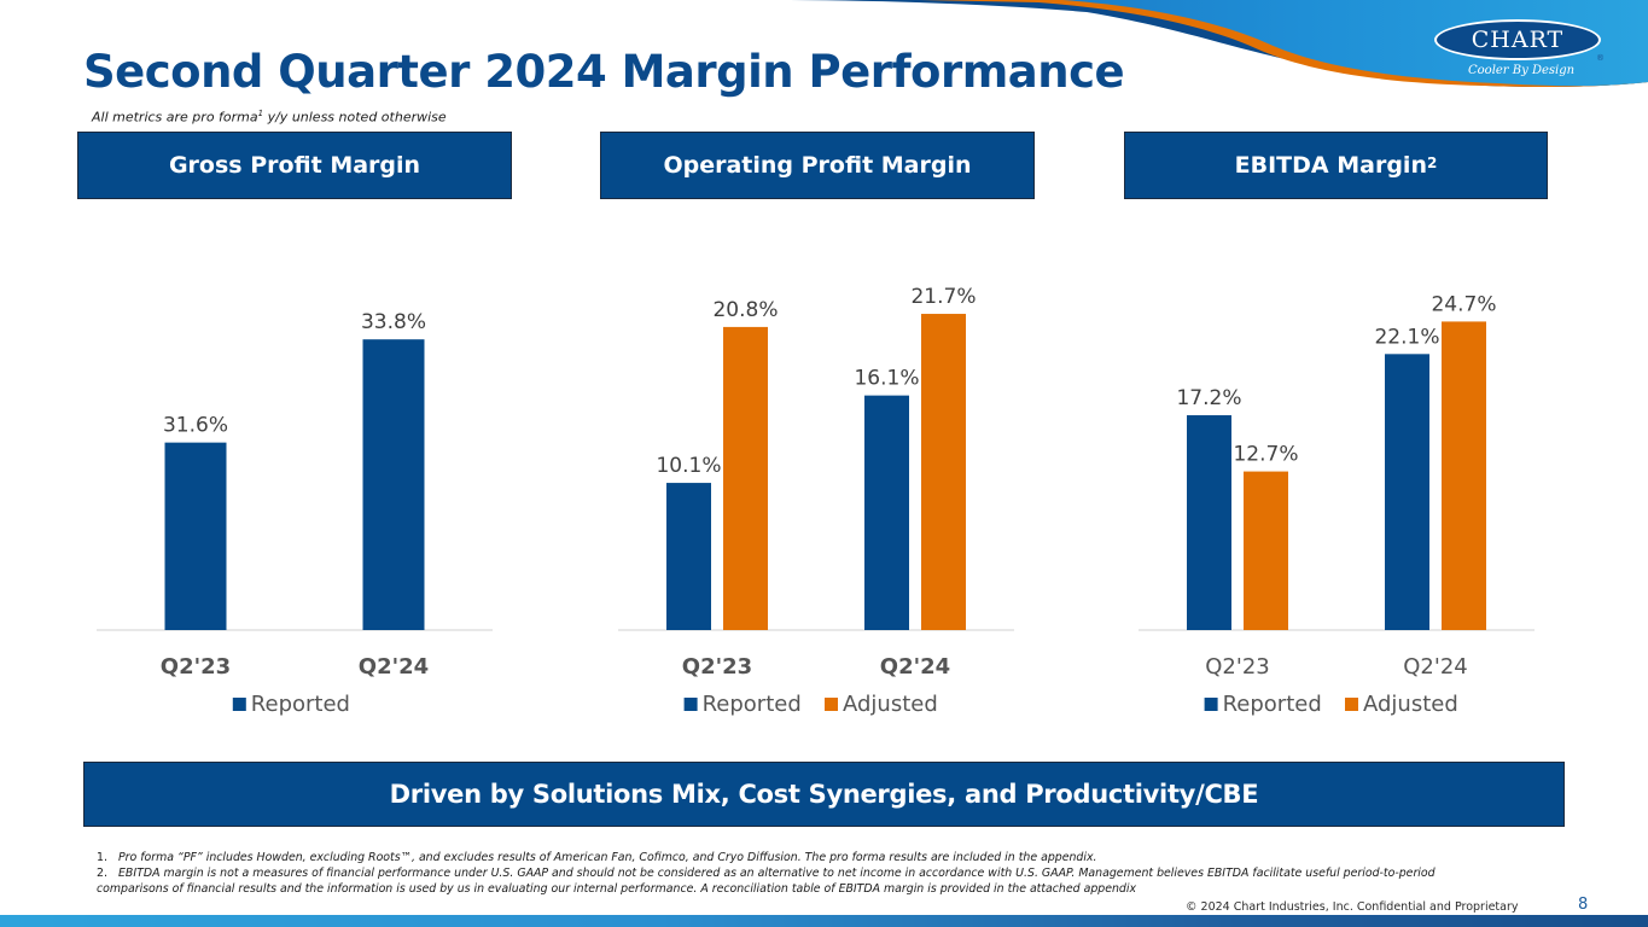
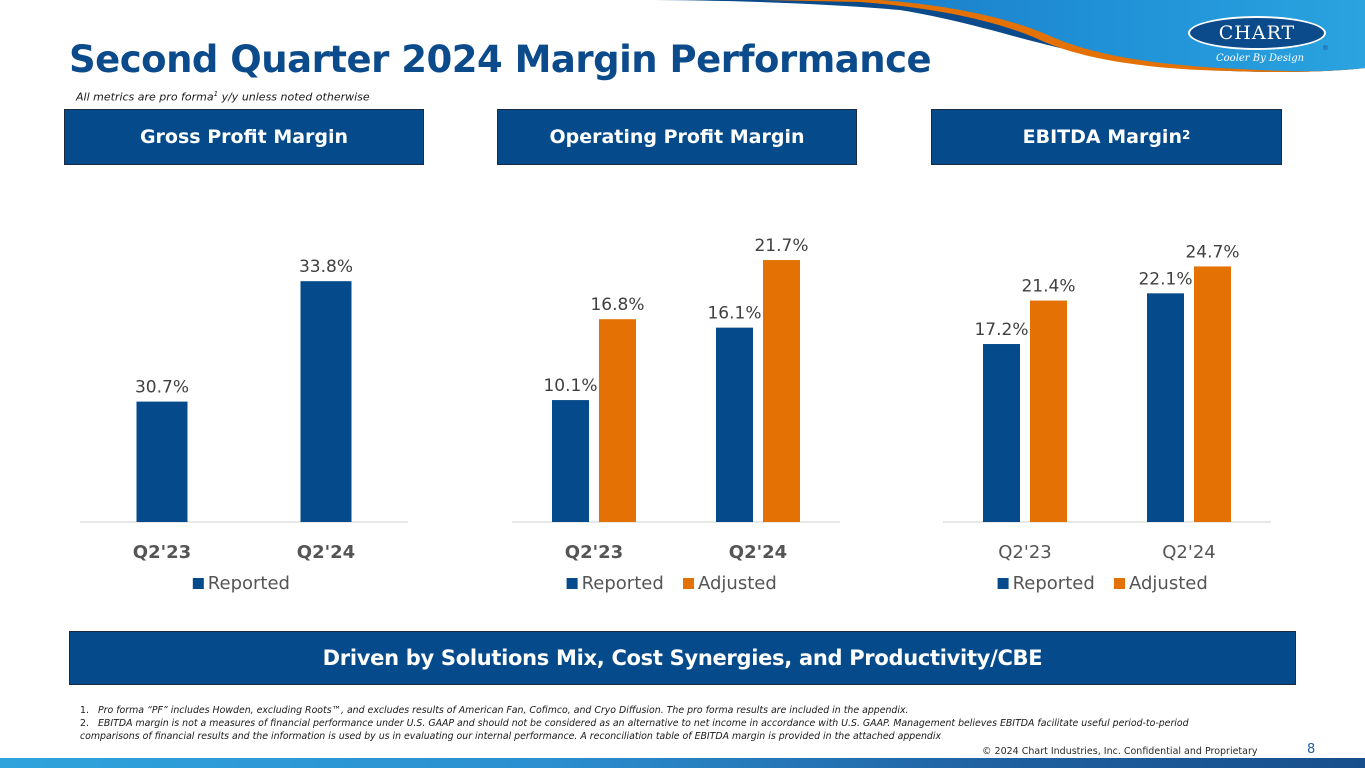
Gross Profit Margin/Q2'23: 31.6% -> 30.7%
Operating Profit Margin/Adjusted/Q2'23: 20.8% -> 16.8%
EBITDA Margin/Adjusted/Q2'23: 12.7% -> 21.4%
